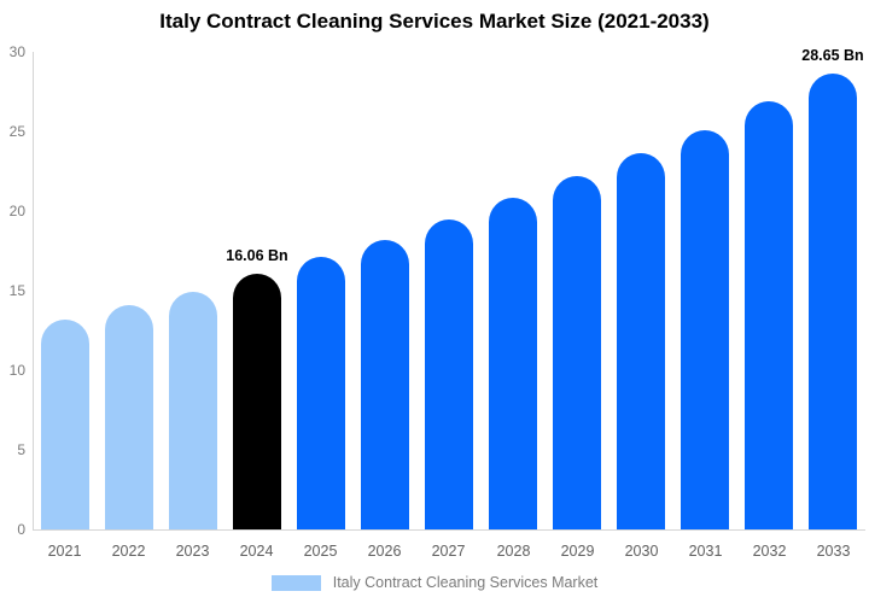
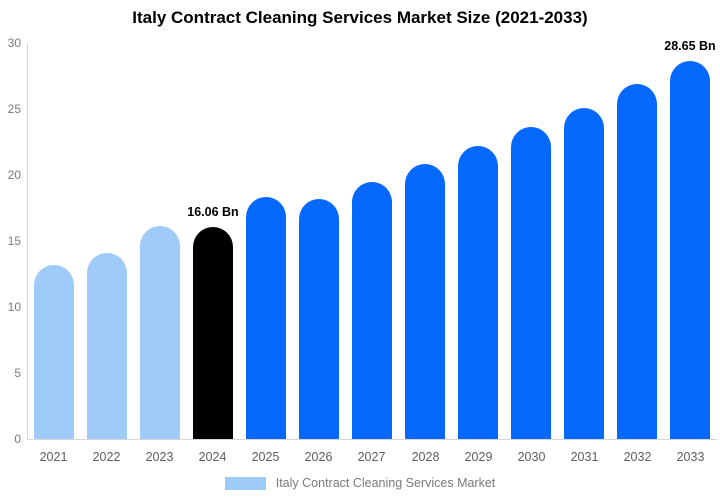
2023: 14.9 -> 16.1
2025: 17.1 -> 18.3
